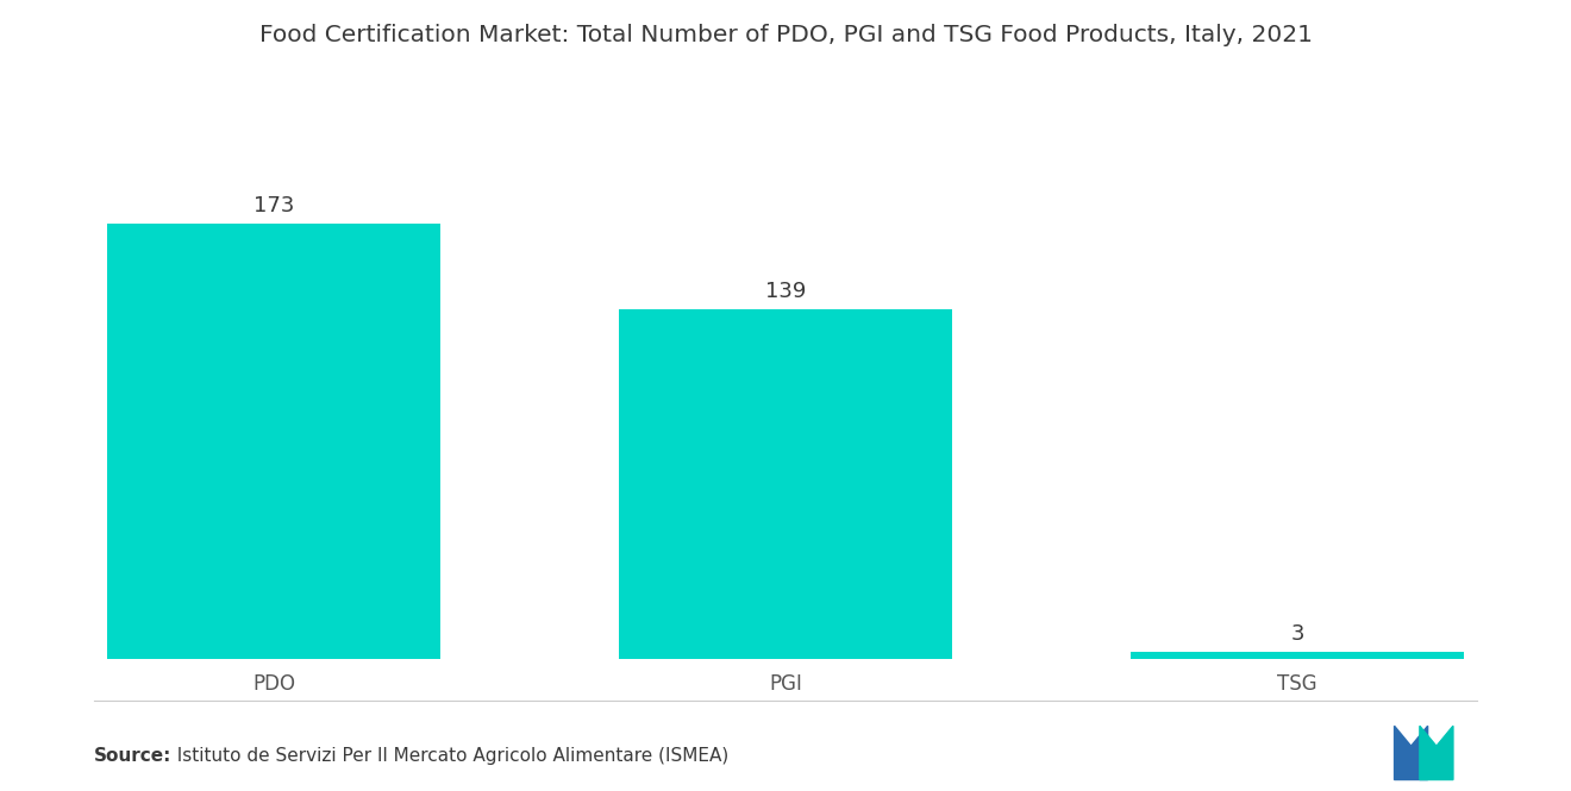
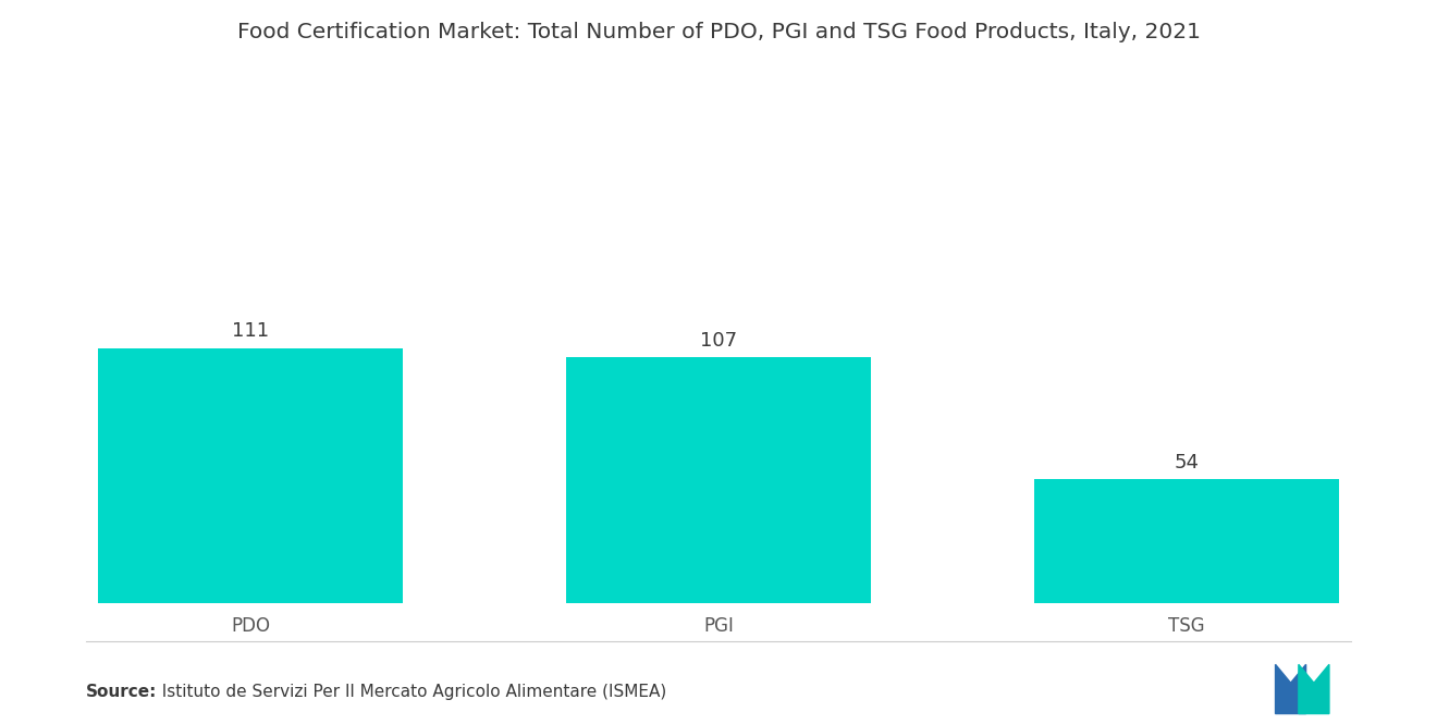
PDO: 173 -> 111
PGI: 139 -> 107
TSG: 3 -> 54
